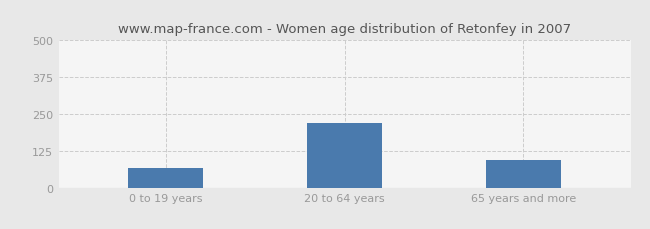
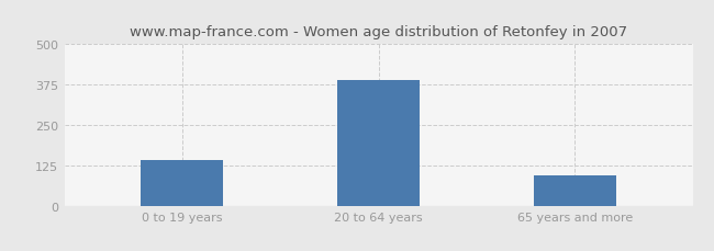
0 to 19 years: 65 -> 140
20 to 64 years: 220 -> 390
